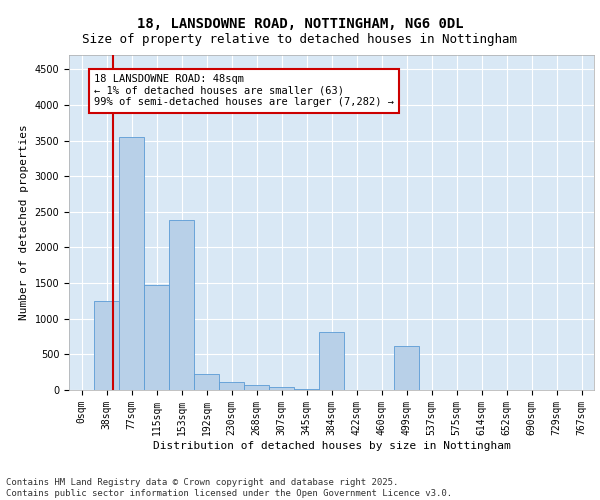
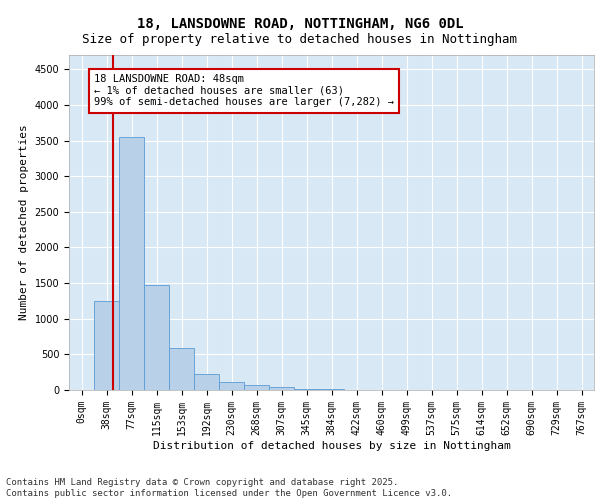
153sqm: 2380 -> 590
384sqm: 820 -> 10
499sqm: 620 -> 0
